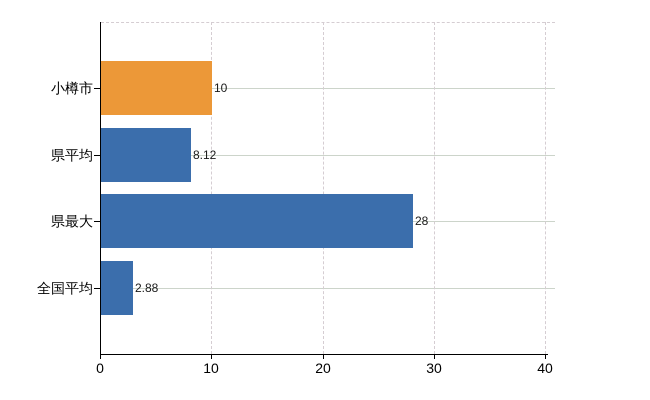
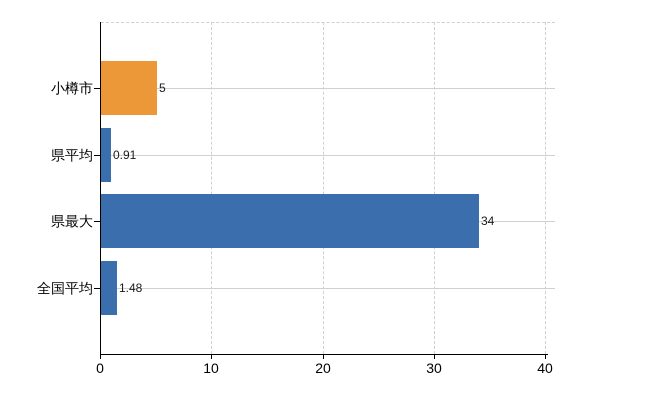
小樽市: 10 -> 5
県平均: 8.12 -> 0.91
県最大: 28 -> 34
全国平均: 2.88 -> 1.48
